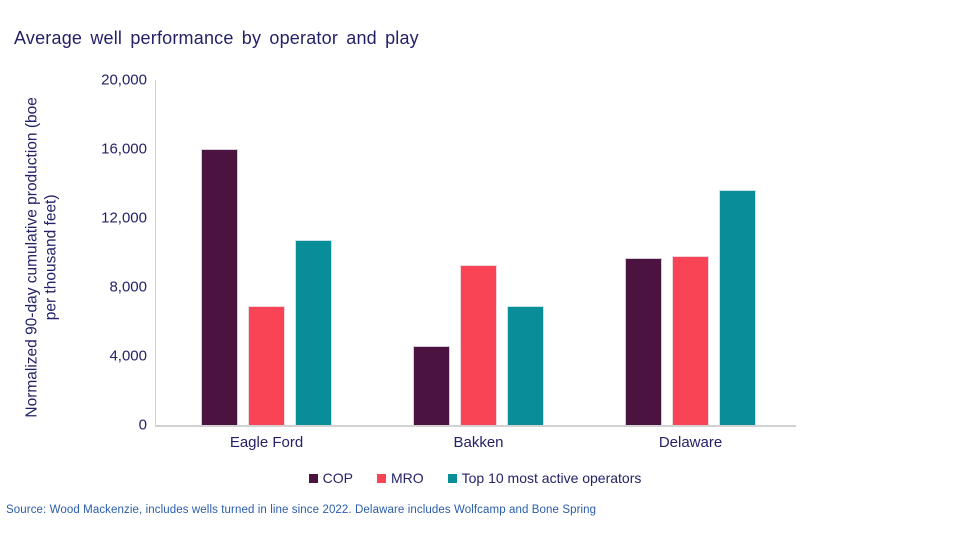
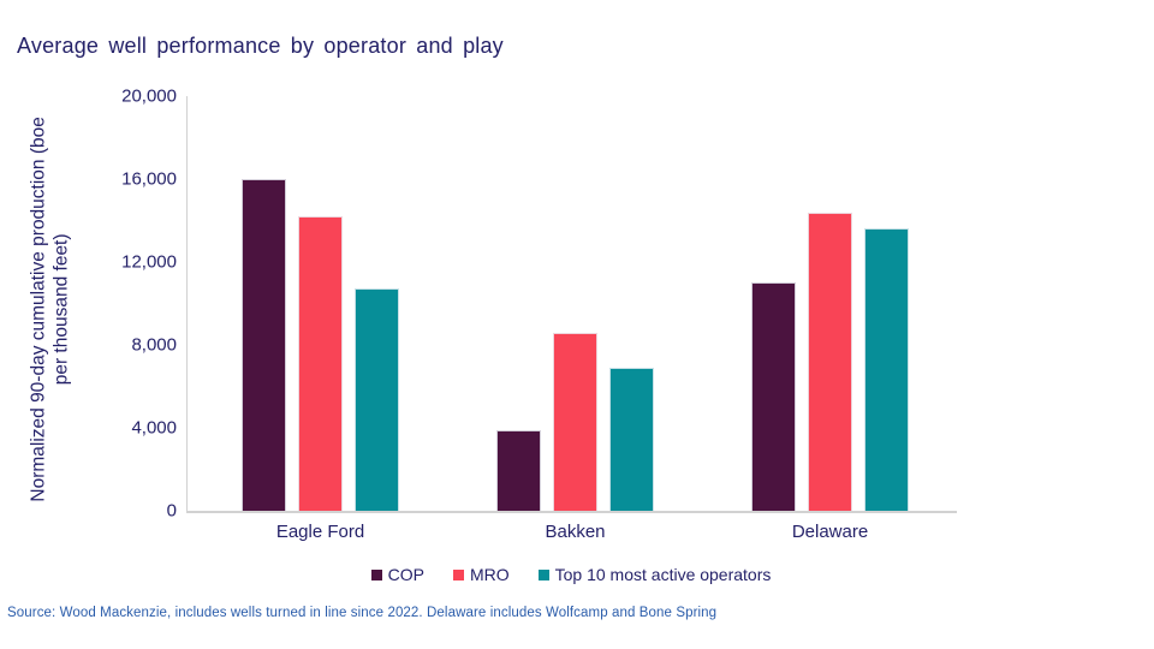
MRO/Eagle Ford: 6900 -> 14200
COP/Bakken: 4600 -> 3900
MRO/Bakken: 9300 -> 8600
COP/Delaware: 9700 -> 11000
MRO/Delaware: 9800 -> 14400
